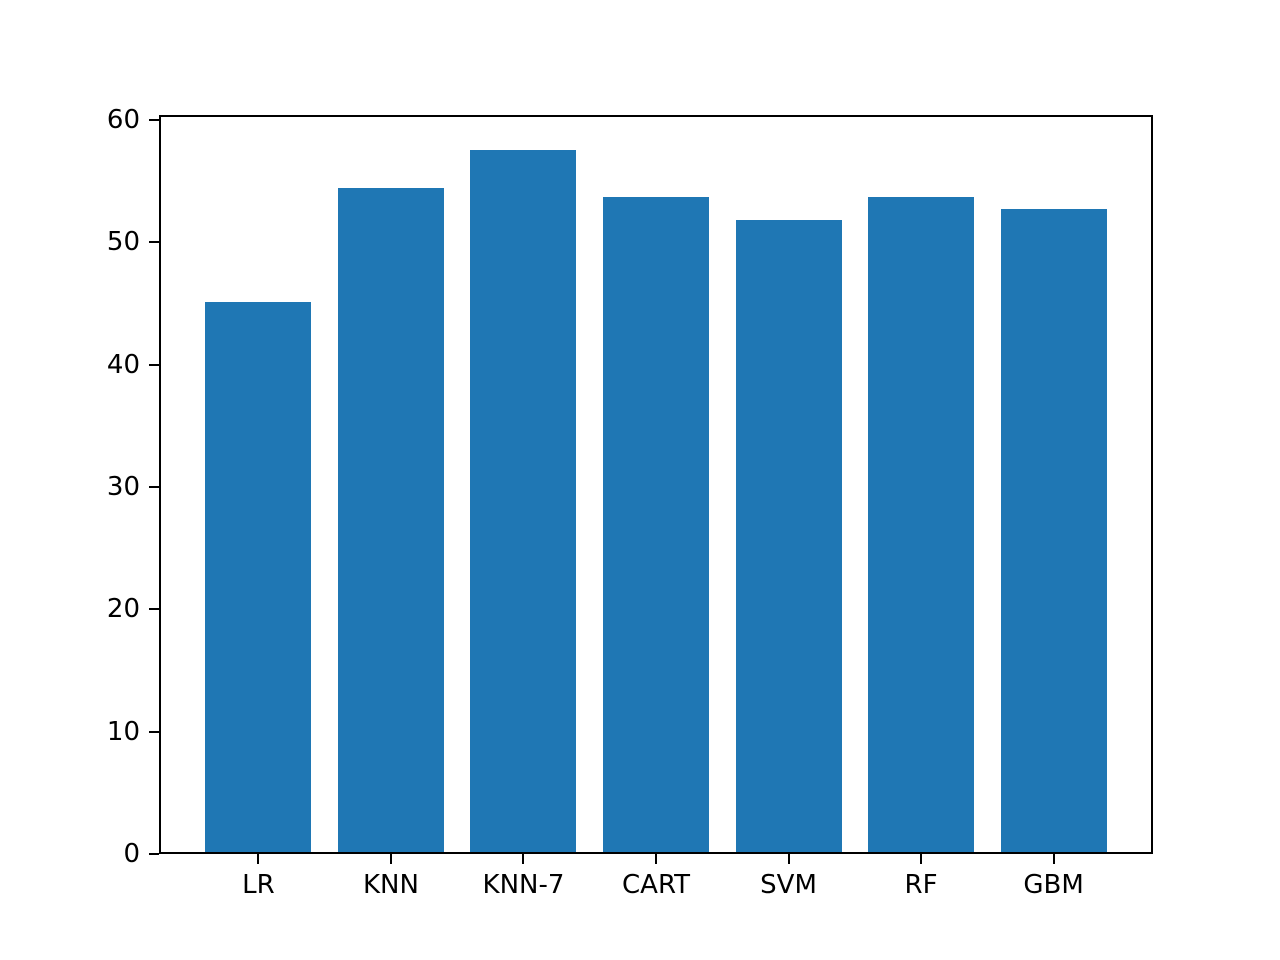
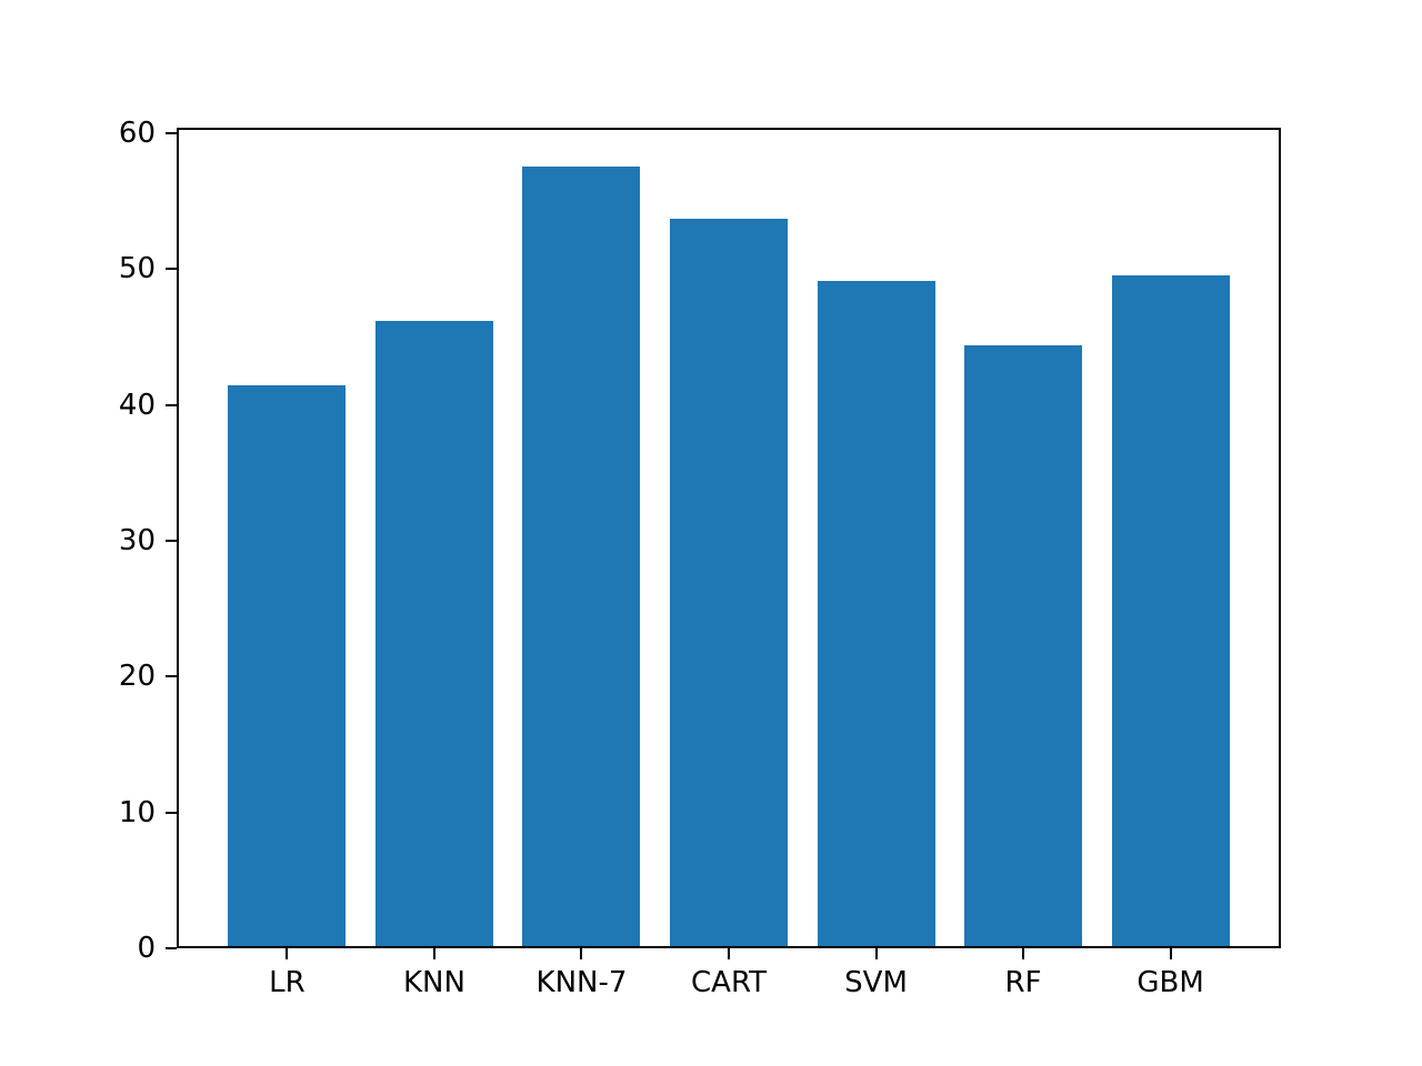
LR: 45.1 -> 41.4
KNN: 54.4 -> 46.2
SVM: 51.8 -> 49.1
RF: 53.7 -> 44.4
GBM: 52.7 -> 49.5
